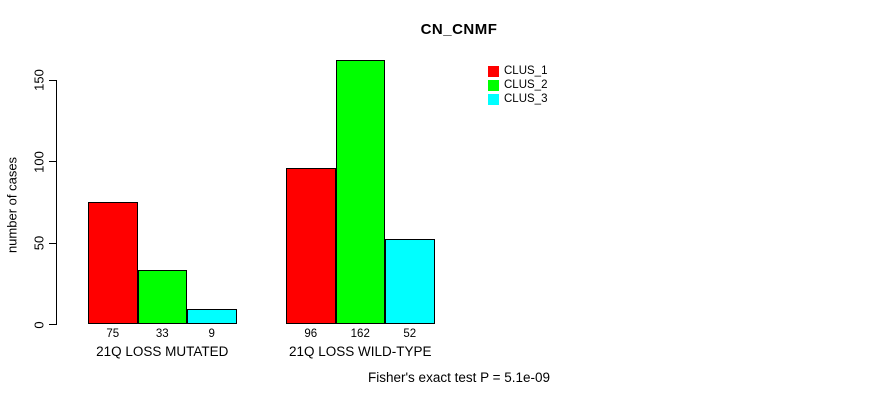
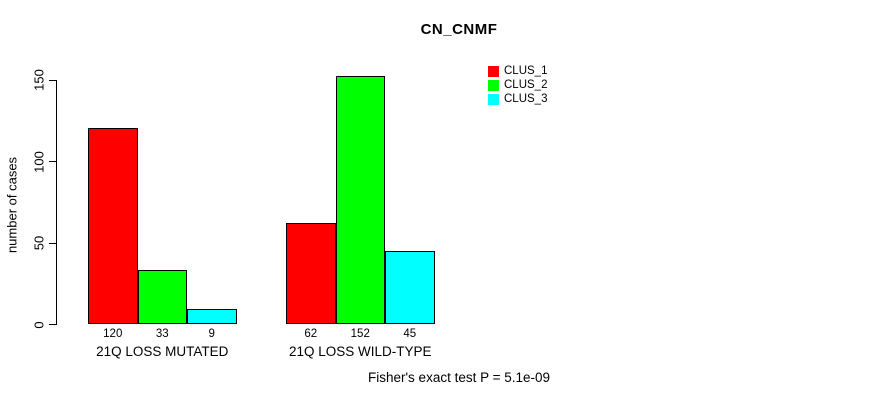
CLUS_1/21Q LOSS MUTATED: 75 -> 120
CLUS_1/21Q LOSS WILD-TYPE: 96 -> 62
CLUS_2/21Q LOSS WILD-TYPE: 162 -> 152
CLUS_3/21Q LOSS WILD-TYPE: 52 -> 45
